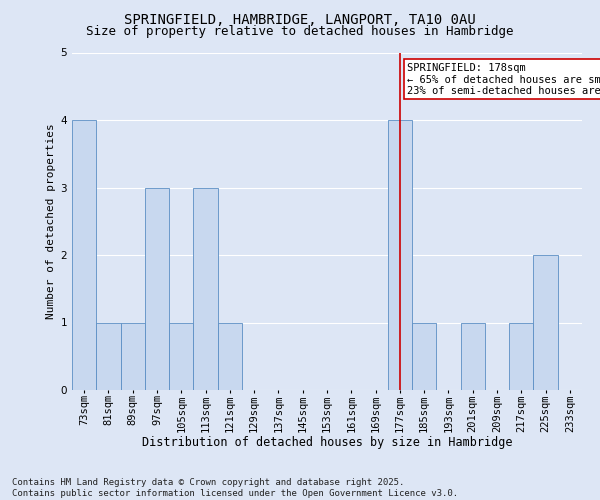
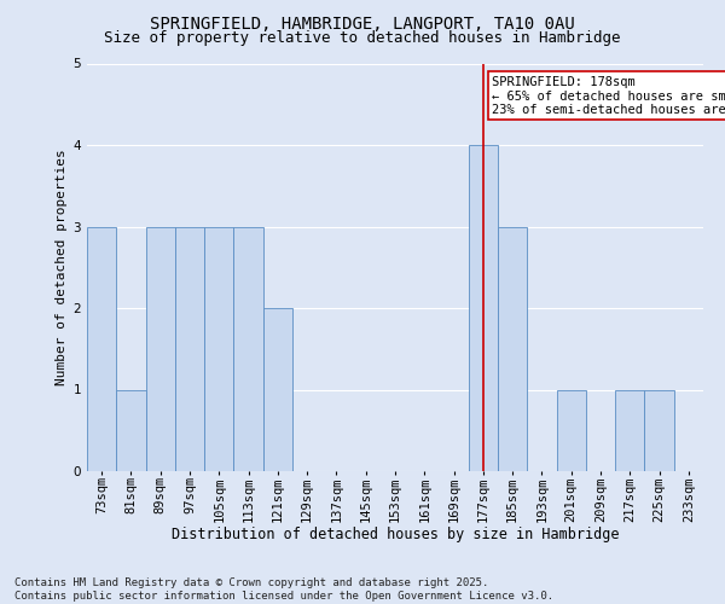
73sqm: 4 -> 3
89sqm: 1 -> 3
105sqm: 1 -> 3
121sqm: 1 -> 2
185sqm: 1 -> 3
225sqm: 2 -> 1
